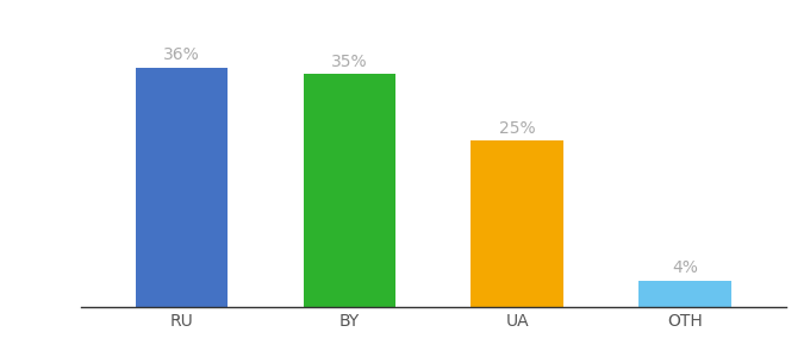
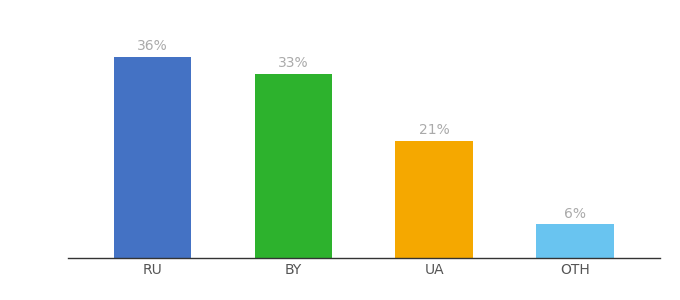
BY: 35% -> 33%
UA: 25% -> 21%
OTH: 4% -> 6%
